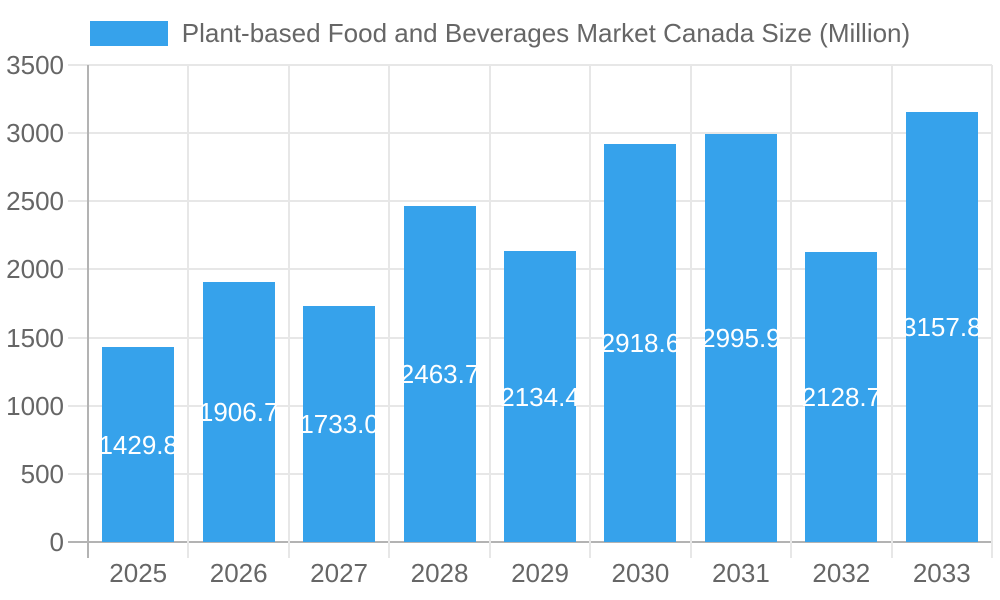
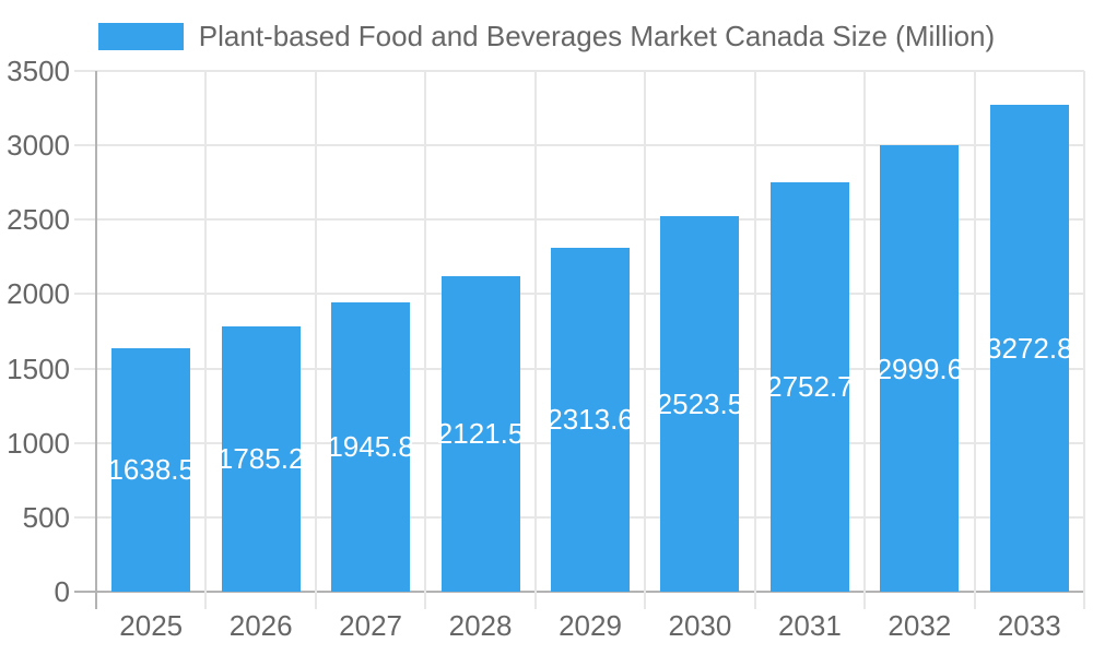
2025: 1429.8 -> 1638.5
2026: 1906.7 -> 1785.2
2027: 1733.0 -> 1945.8
2028: 2463.7 -> 2121.5
2029: 2134.4 -> 2313.6
2030: 2918.6 -> 2523.5
2031: 2995.9 -> 2752.7
2032: 2128.7 -> 2999.6
2033: 3157.8 -> 3272.8
